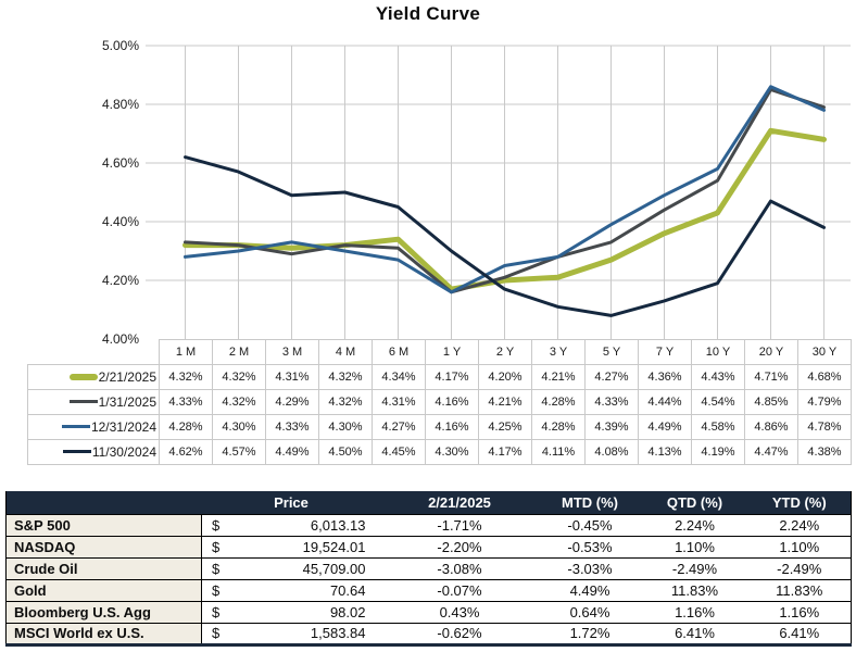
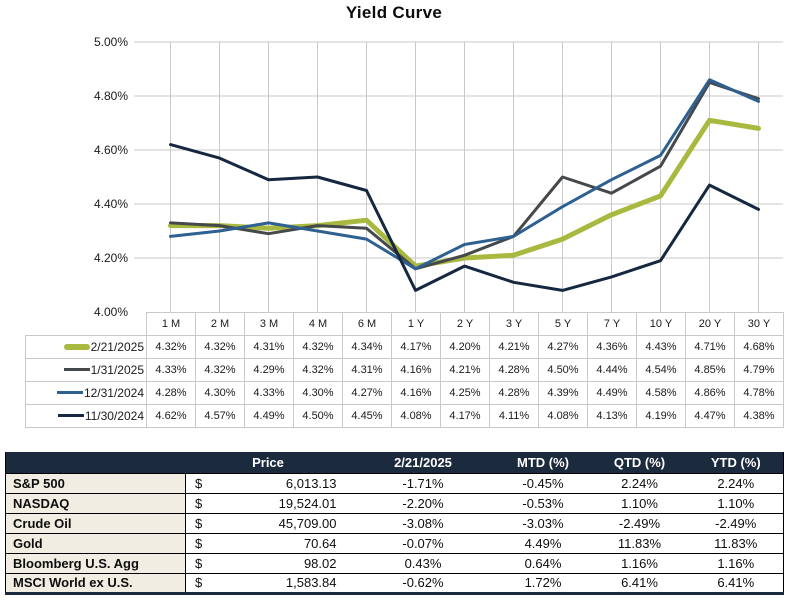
11/30/2024/1 Y: 4.30% -> 4.08%
1/31/2025/5 Y: 4.33% -> 4.50%
